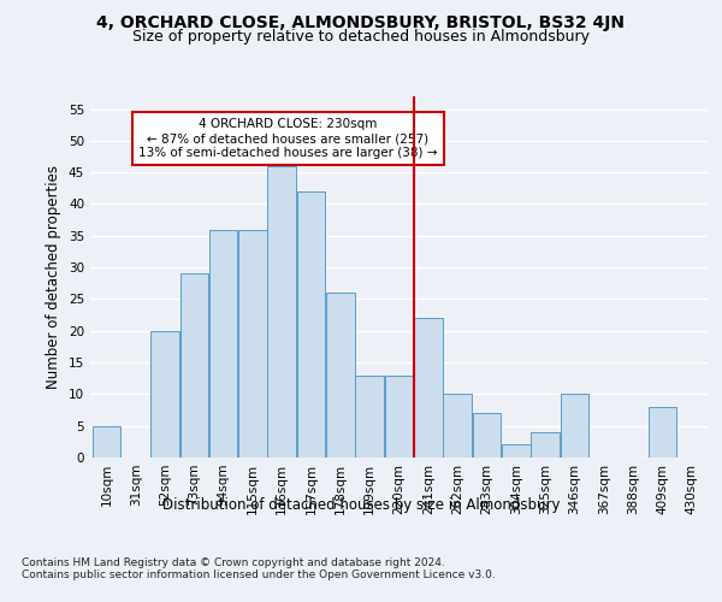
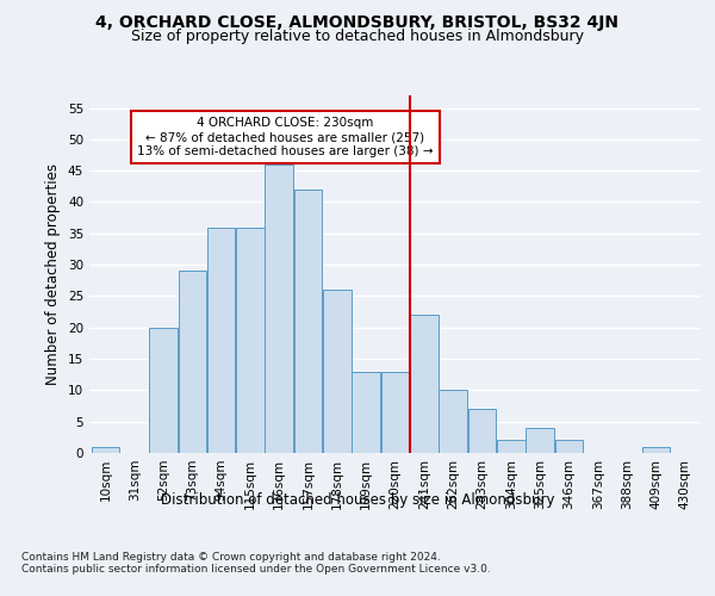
10sqm: 5 -> 1
346sqm: 10 -> 2
409sqm: 8 -> 1
